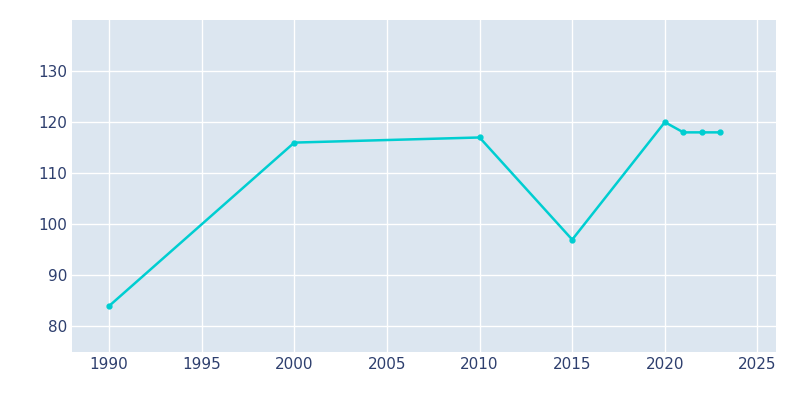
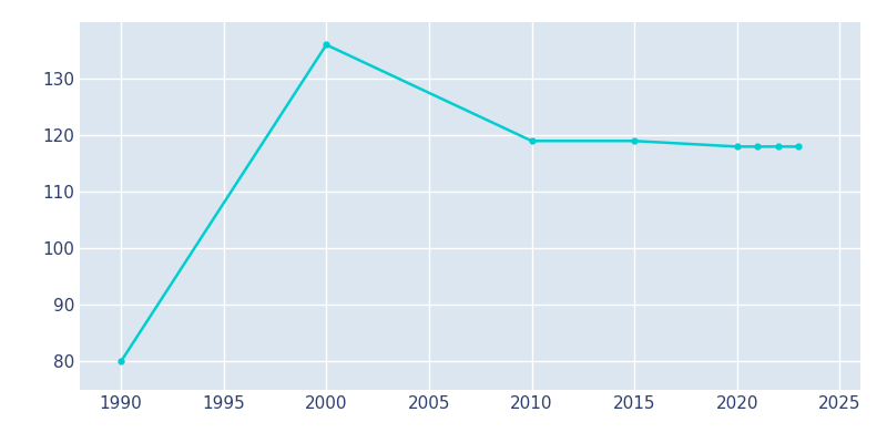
1990: 84 -> 80
2000: 116 -> 136
2010: 117 -> 119
2015: 97 -> 119
2020: 120 -> 118
